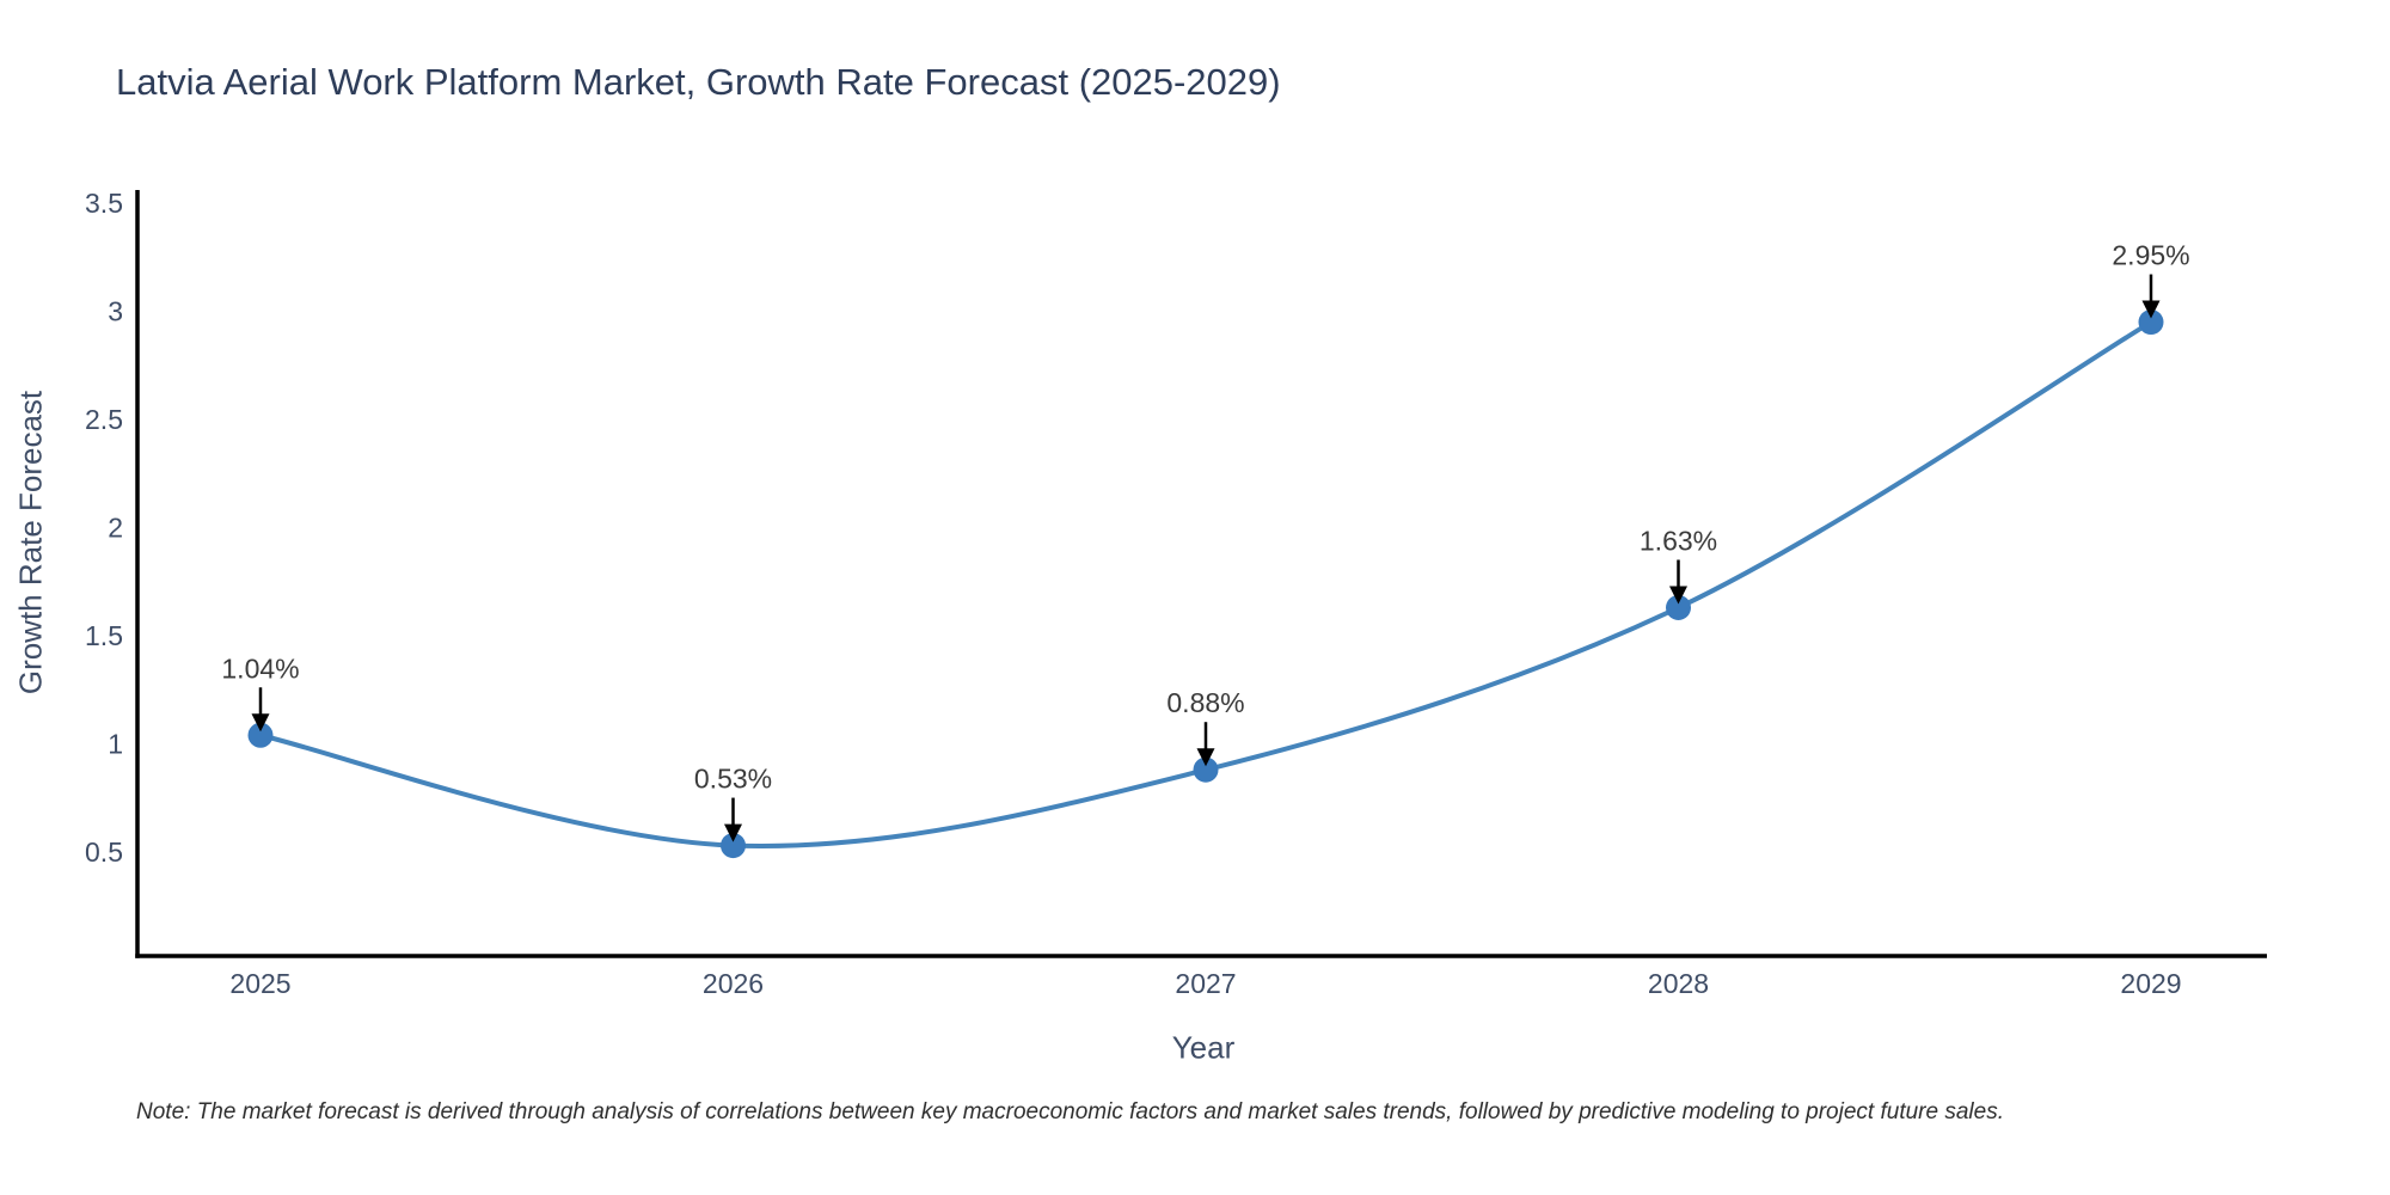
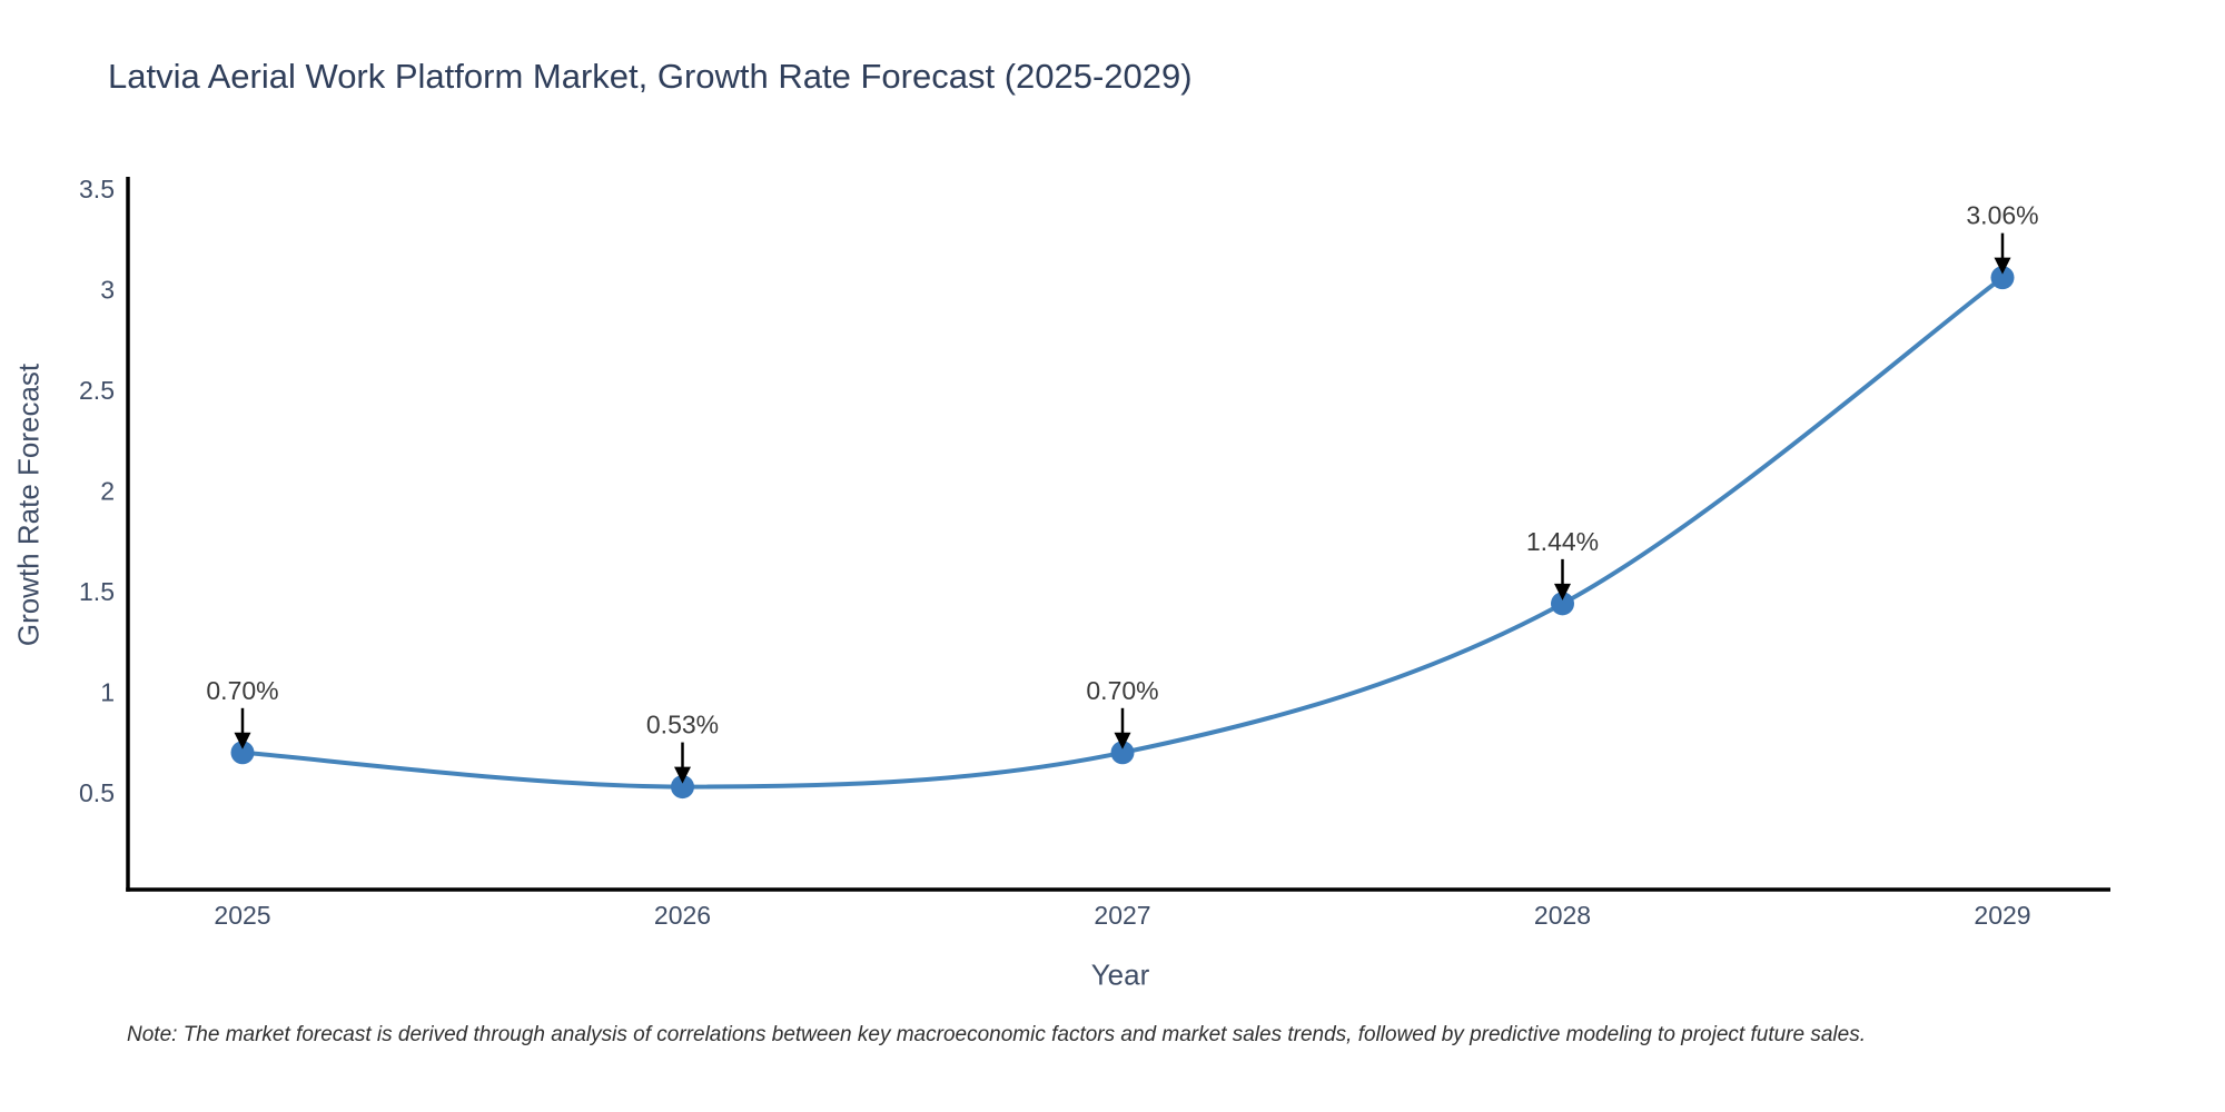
2025: 1.04% -> 0.70%
2027: 0.88% -> 0.70%
2028: 1.63% -> 1.44%
2029: 2.95% -> 3.06%
